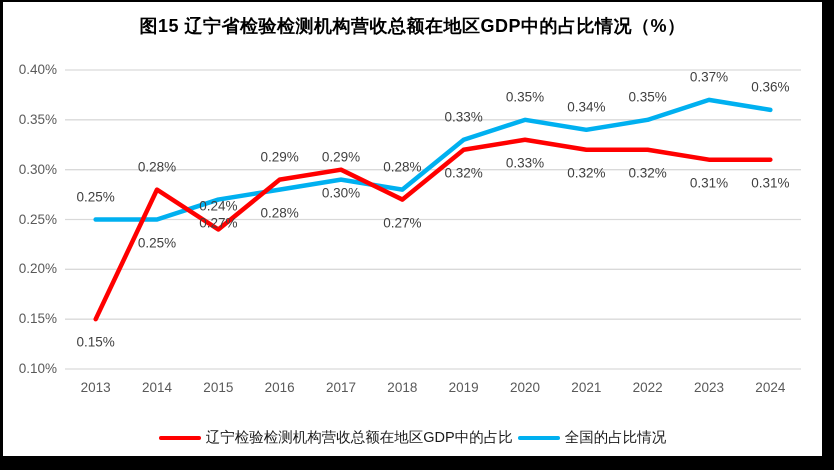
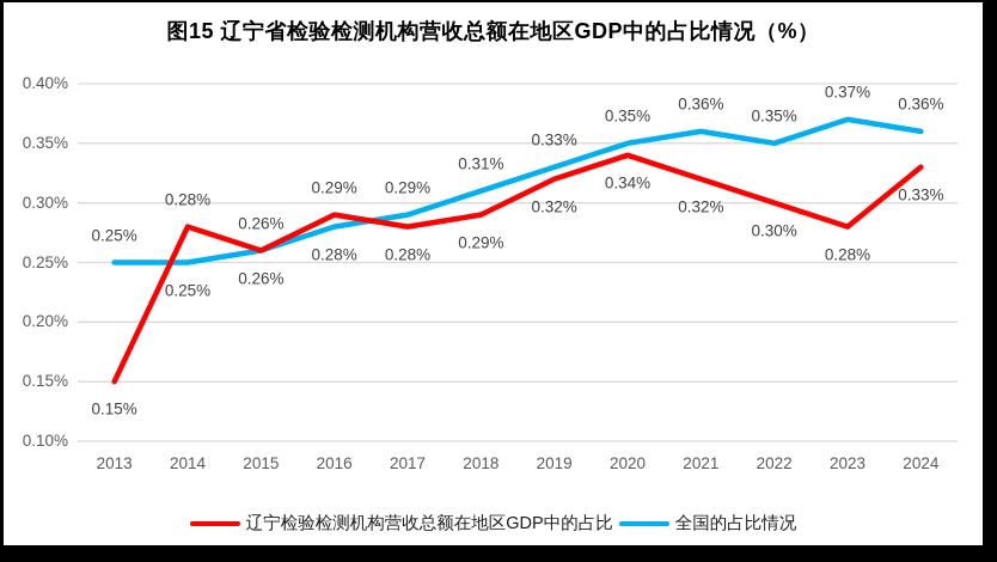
辽宁检验检测机构营收总额在地区GDP中的占比/2015: 0.24% -> 0.26%
全国的占比情况/2015: 0.27% -> 0.26%
辽宁检验检测机构营收总额在地区GDP中的占比/2017: 0.30% -> 0.28%
辽宁检验检测机构营收总额在地区GDP中的占比/2018: 0.27% -> 0.29%
全国的占比情况/2018: 0.28% -> 0.31%
辽宁检验检测机构营收总额在地区GDP中的占比/2020: 0.33% -> 0.34%
全国的占比情况/2021: 0.34% -> 0.36%
辽宁检验检测机构营收总额在地区GDP中的占比/2022: 0.32% -> 0.30%
辽宁检验检测机构营收总额在地区GDP中的占比/2023: 0.31% -> 0.28%
辽宁检验检测机构营收总额在地区GDP中的占比/2024: 0.31% -> 0.33%
